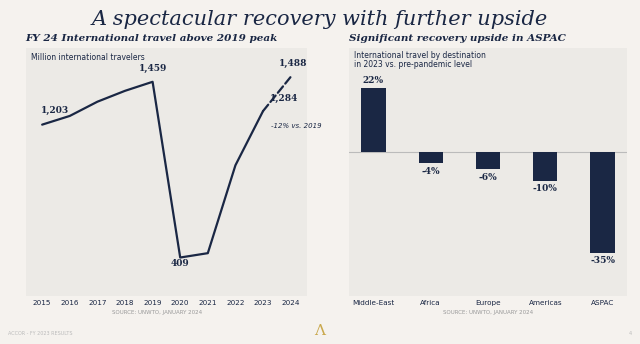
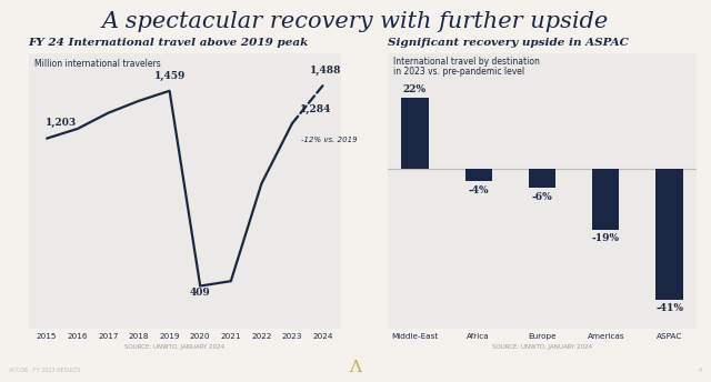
Significant recovery upside in ASPAC/Americas: -10% -> -19%
Significant recovery upside in ASPAC/ASPAC: -35% -> -41%
